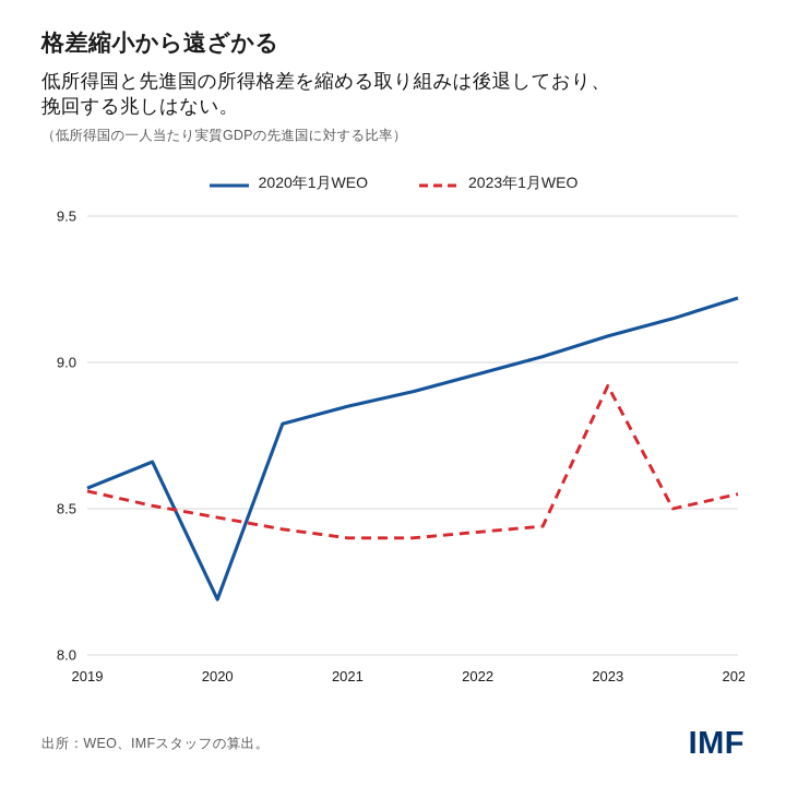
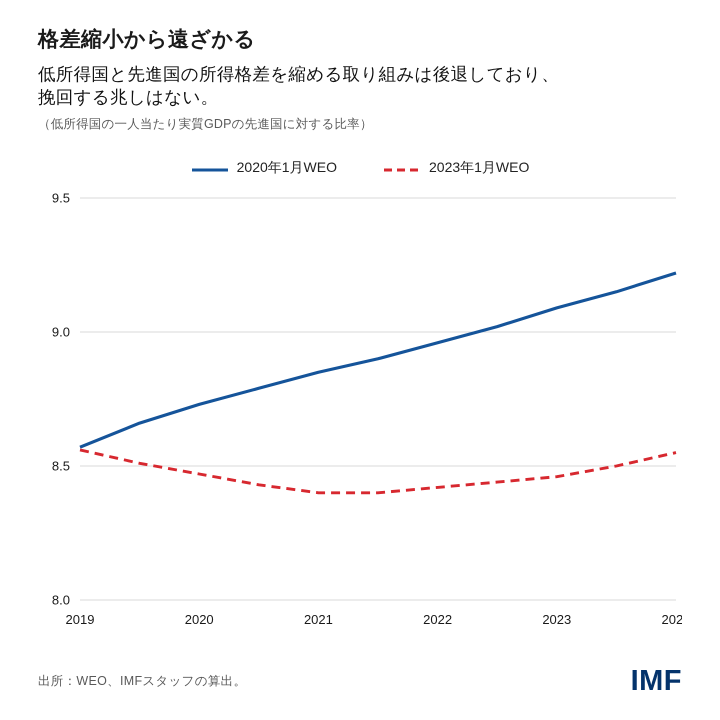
2020年1月WEO/2020: 8.19 -> 8.73
2023年1月WEO/2023: 8.92 -> 8.46
